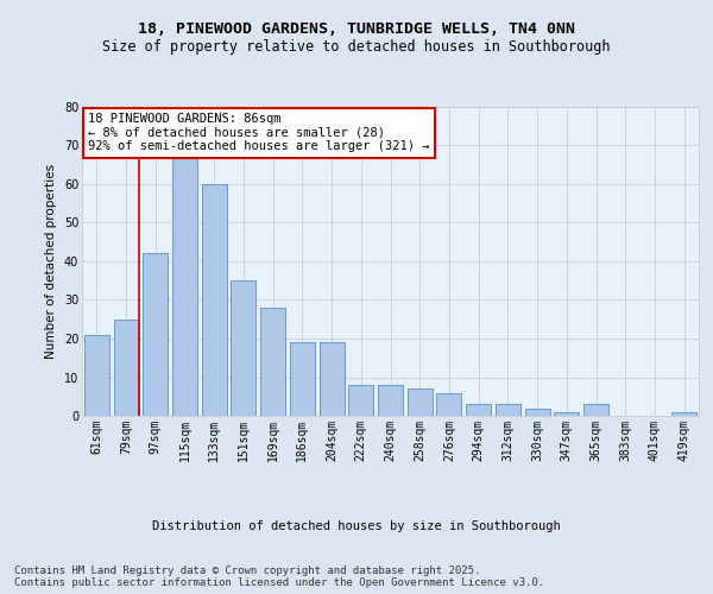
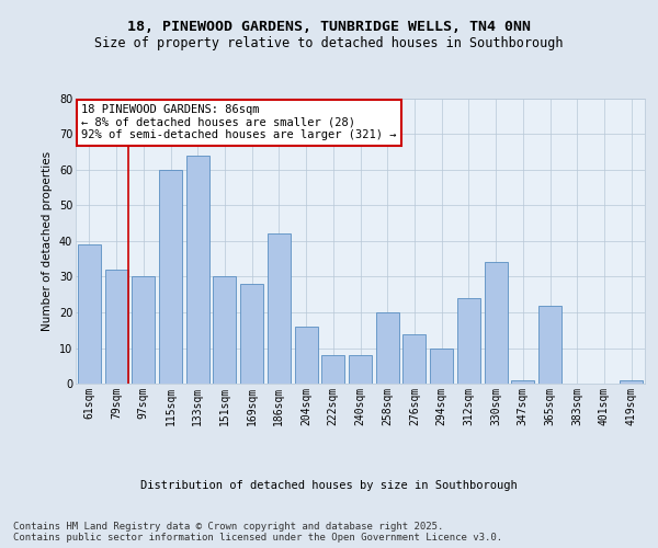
61sqm: 21 -> 39
79sqm: 25 -> 32
97sqm: 42 -> 30
115sqm: 67 -> 60
133sqm: 60 -> 64
151sqm: 35 -> 30
186sqm: 19 -> 42
204sqm: 19 -> 16
258sqm: 7 -> 20
276sqm: 6 -> 14
294sqm: 3 -> 10
312sqm: 3 -> 24
330sqm: 2 -> 34
365sqm: 3 -> 22
